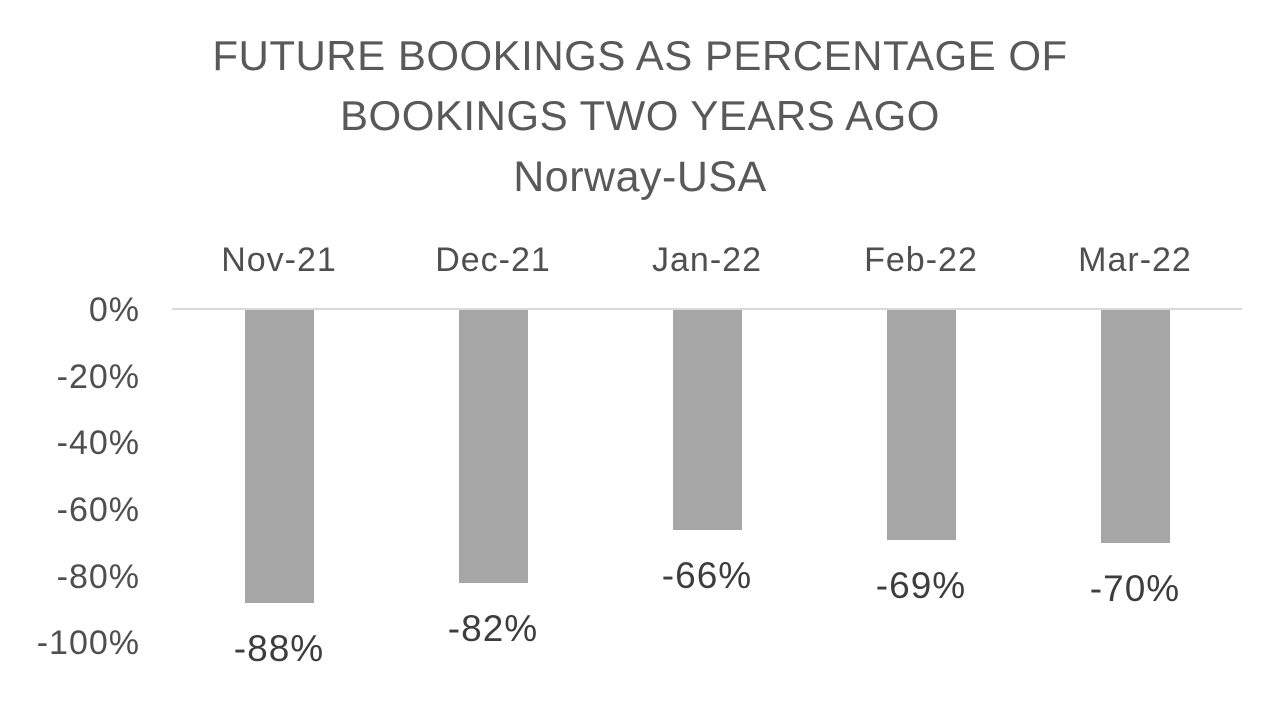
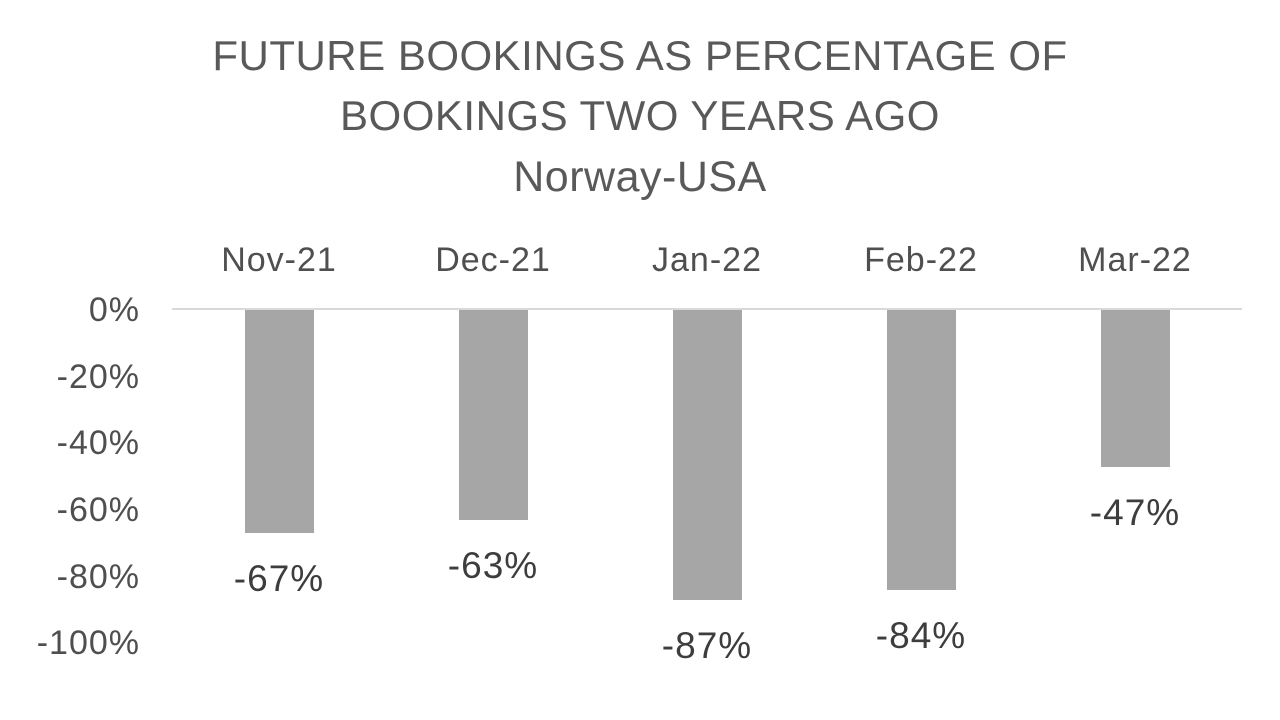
Nov-21: -88% -> -67%
Dec-21: -82% -> -63%
Jan-22: -66% -> -87%
Feb-22: -69% -> -84%
Mar-22: -70% -> -47%
